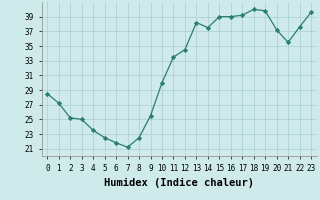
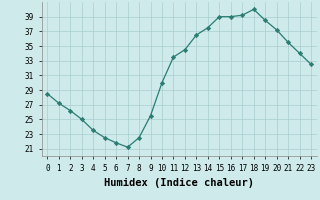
2: 25.2 -> 26.2
13: 38.2 -> 36.5
19: 39.8 -> 38.5
22: 37.6 -> 34.0
23: 39.6 -> 32.5
